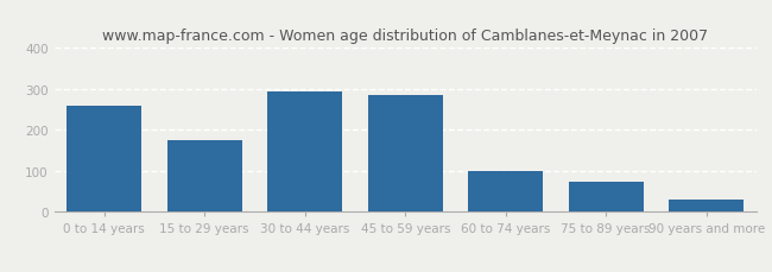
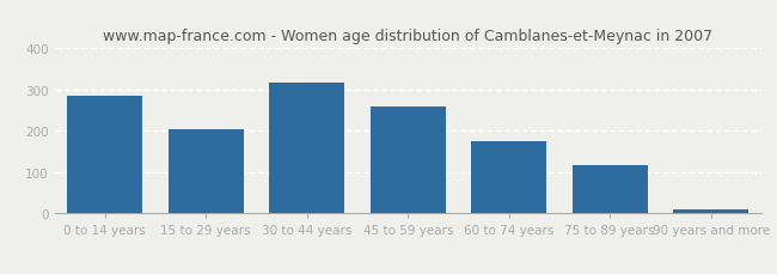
0 to 14 years: 260 -> 285
15 to 29 years: 175 -> 203
30 to 44 years: 295 -> 318
45 to 59 years: 285 -> 258
60 to 74 years: 100 -> 175
75 to 89 years: 75 -> 118
90 years and more: 30 -> 10
